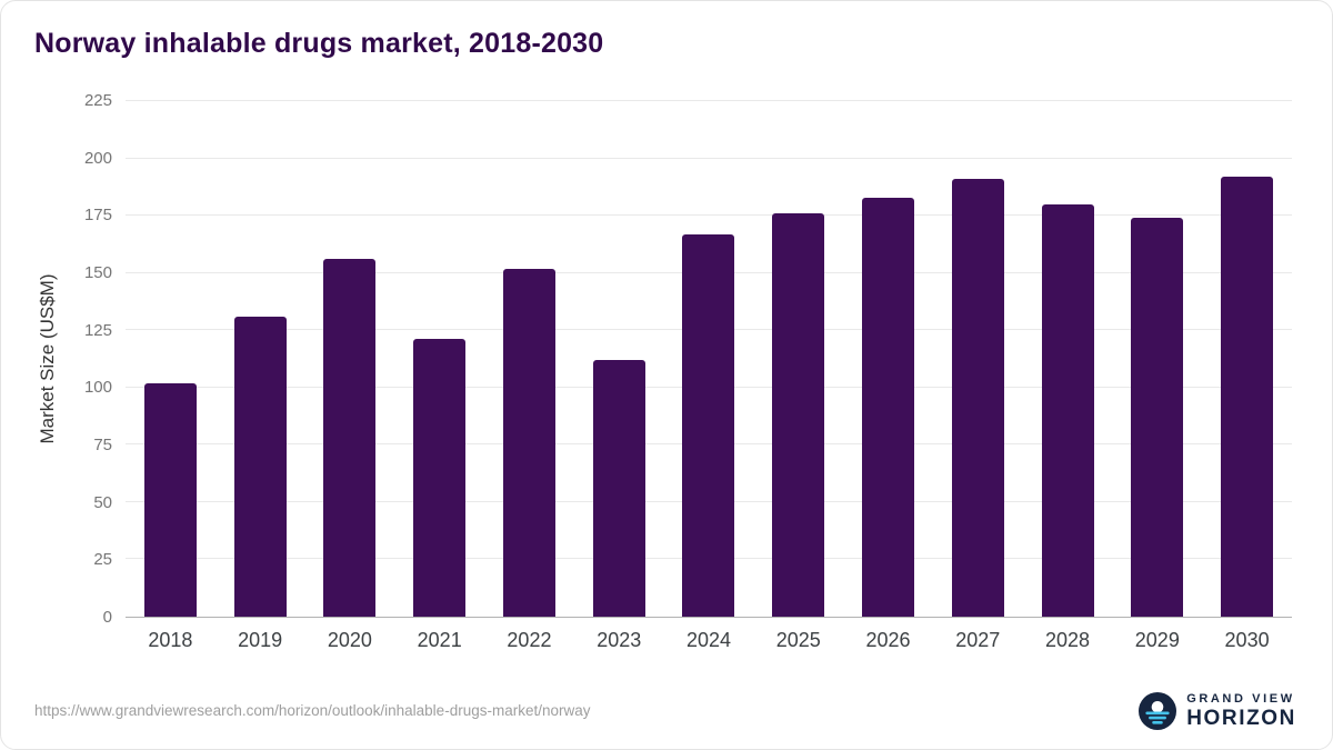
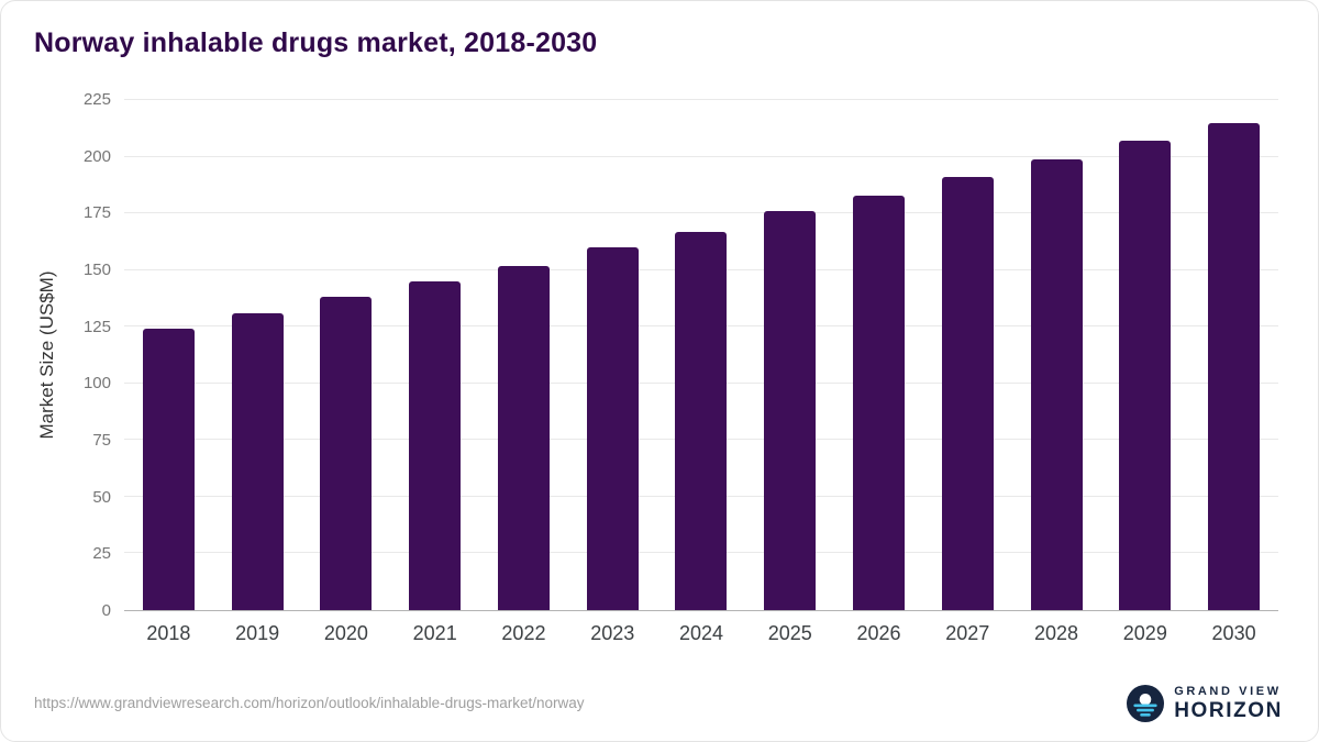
2018: 102 -> 124
2020: 156 -> 138
2021: 121 -> 145
2023: 112 -> 160
2028: 180 -> 199
2029: 174 -> 207
2030: 192 -> 215
